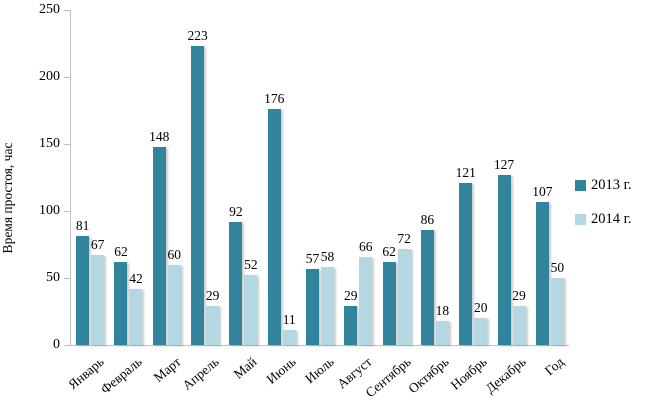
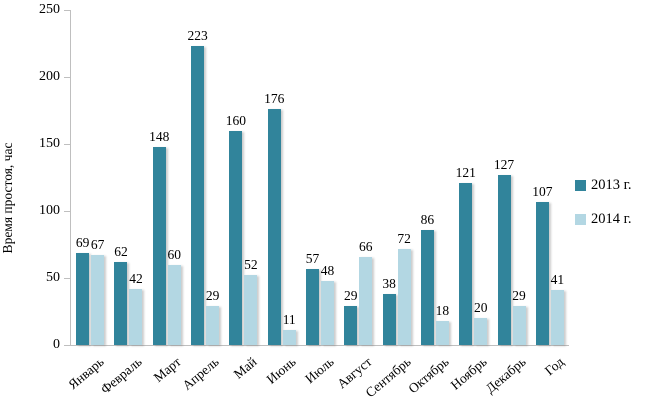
2013 г./Январь: 81 -> 69
2013 г./Май: 92 -> 160
2014 г./Июль: 58 -> 48
2013 г./Сентябрь: 62 -> 38
2014 г./Год: 50 -> 41
